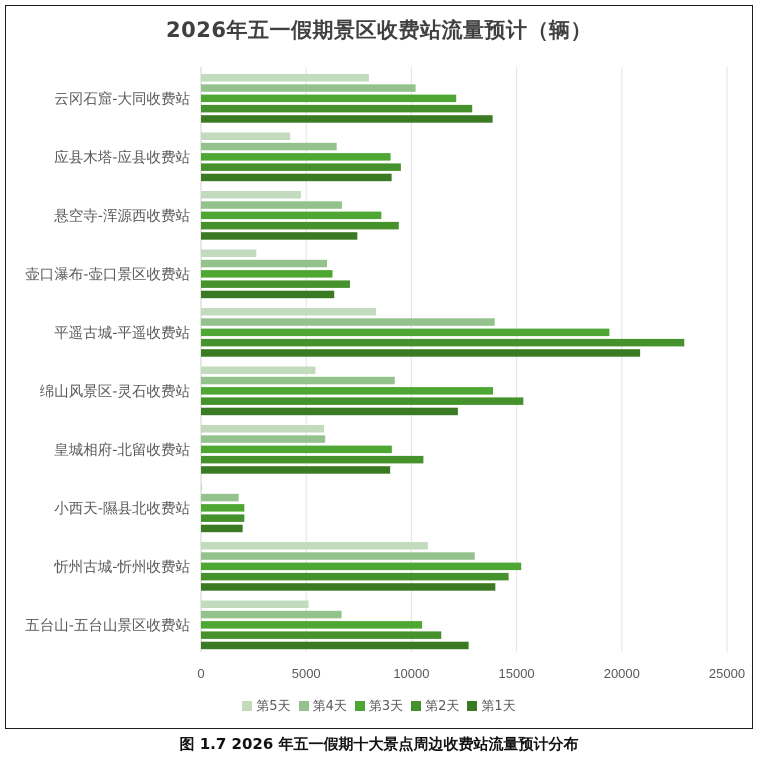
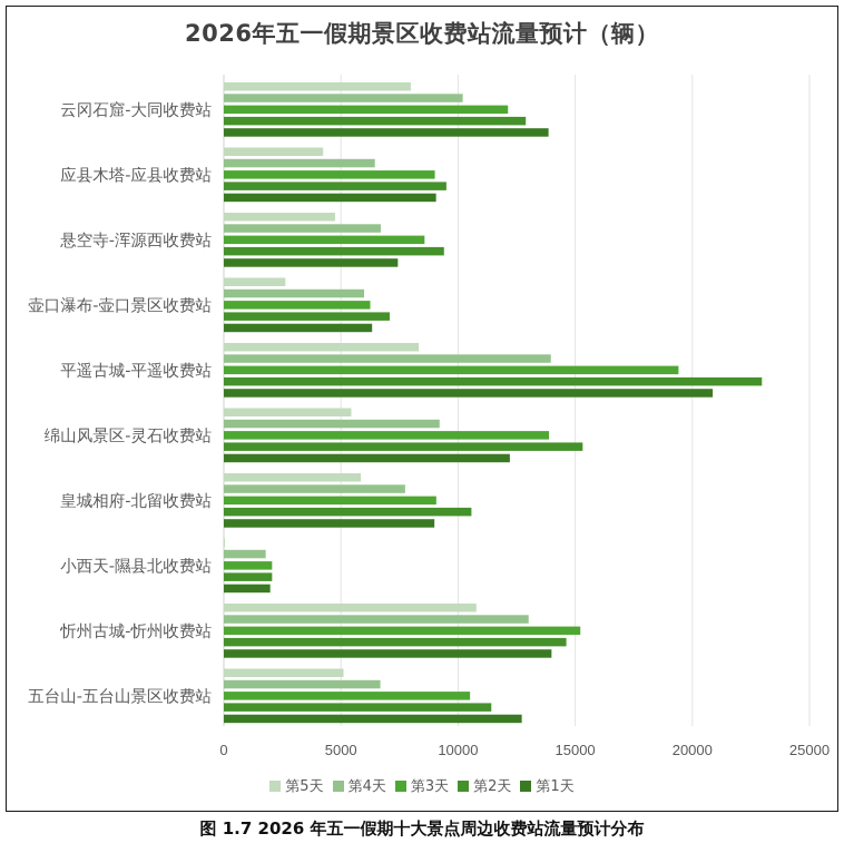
第4天/皇城相府-北留收费站: 5900 -> 7700
